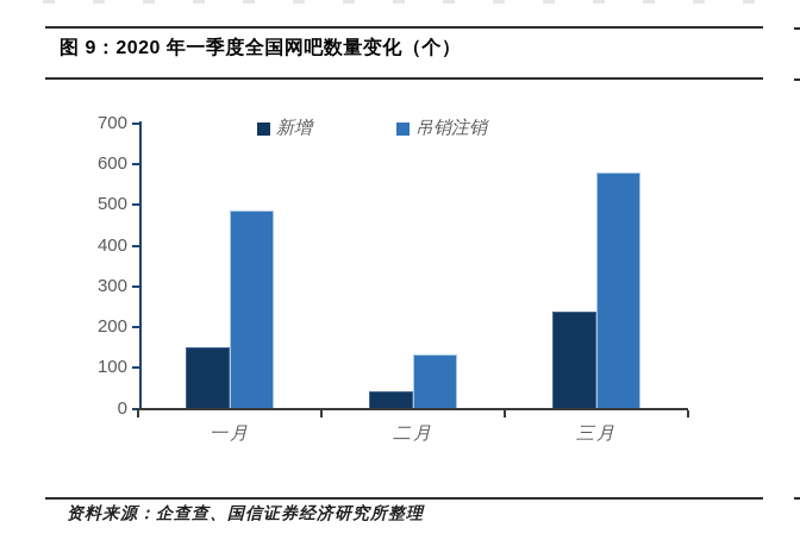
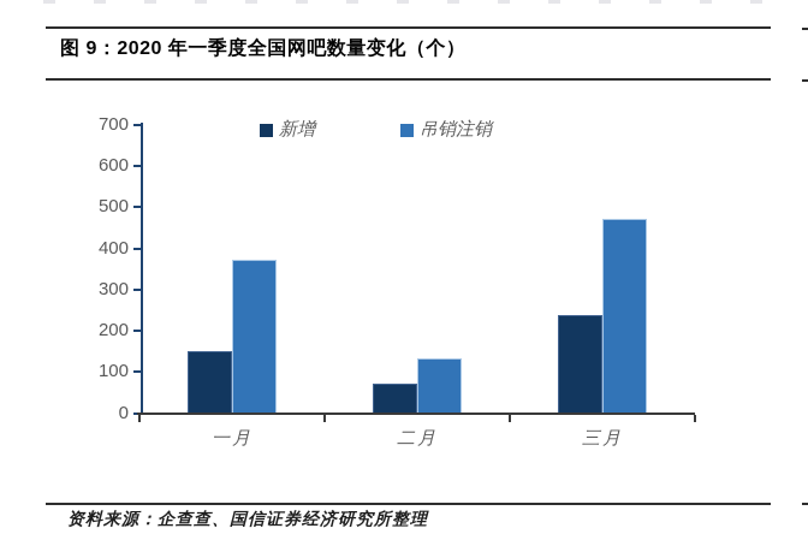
吊销注销/一月: 480 -> 370
新增/二月: 40 -> 70
吊销注销/三月: 580 -> 470
